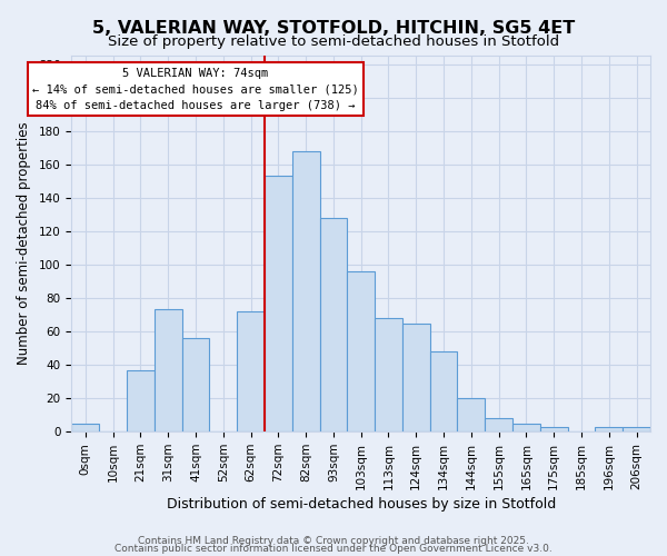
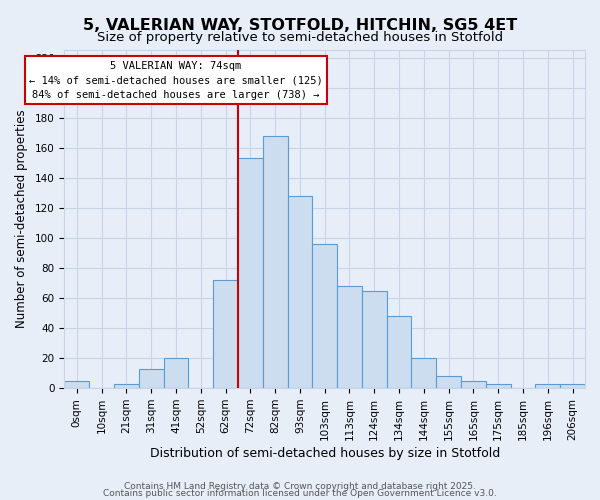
21sqm: 37 -> 3
31sqm: 73 -> 13
41sqm: 56 -> 20
